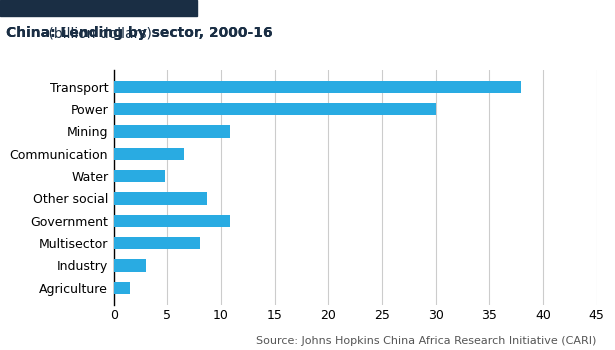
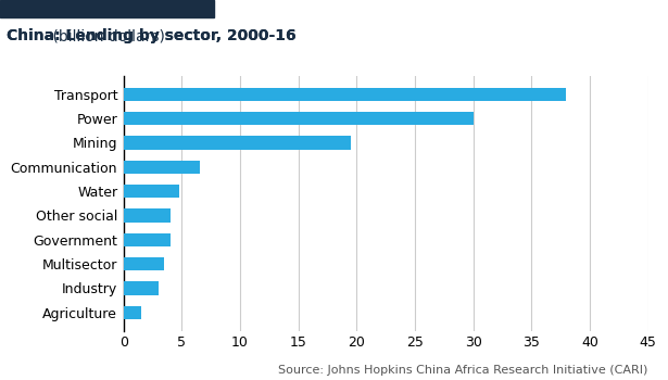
Mining: 10.8 -> 19.5
Other social: 8.7 -> 4.0
Government: 10.8 -> 4.0
Multisector: 8.0 -> 3.5
